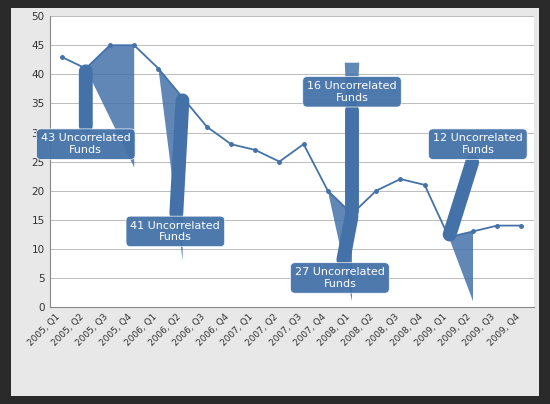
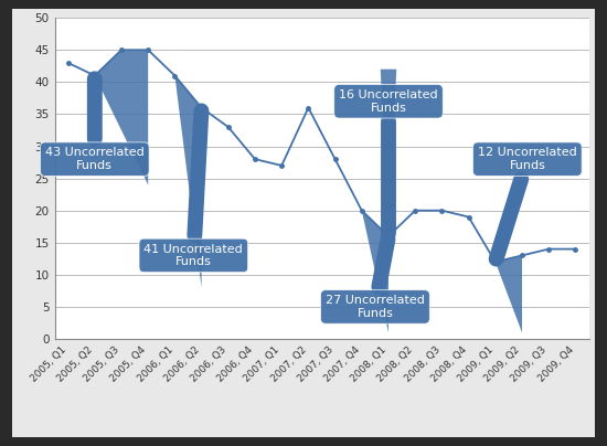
2006, Q3: 31 -> 33
2007, Q2: 25 -> 36
2008, Q3: 22 -> 20
2008, Q4: 21 -> 19
